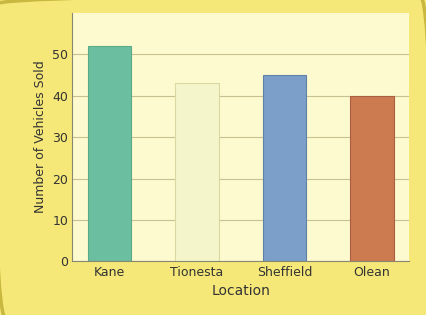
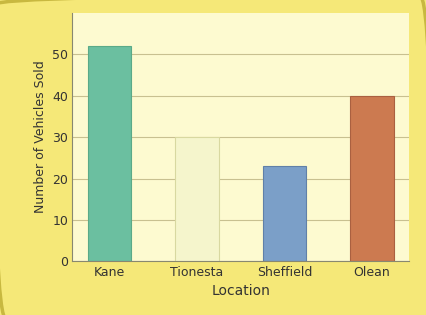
Tionesta: 43 -> 30
Sheffield: 45 -> 23
